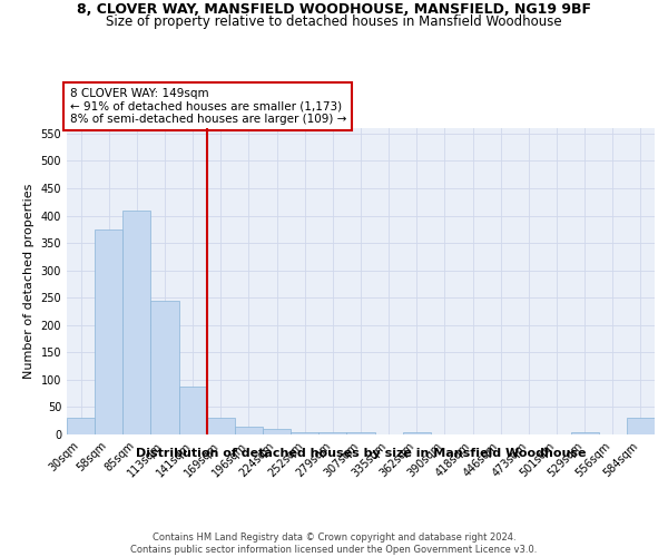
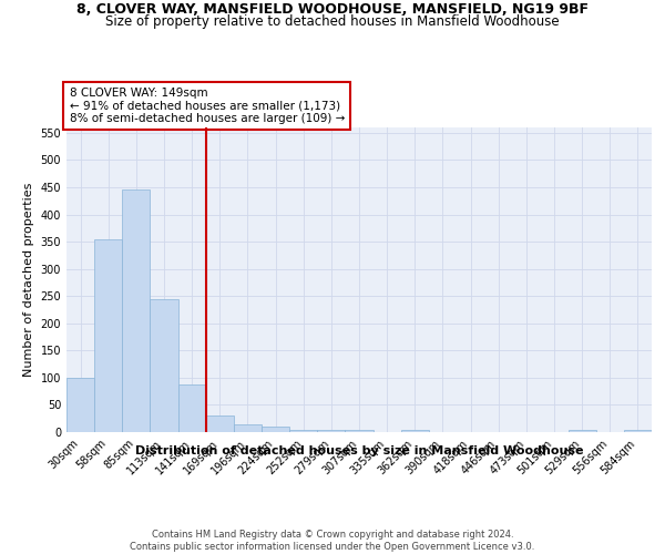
30sqm: 30 -> 100
58sqm: 375 -> 355
85sqm: 410 -> 445
584sqm: 30 -> 5
